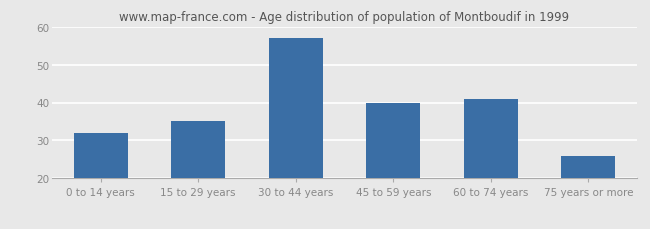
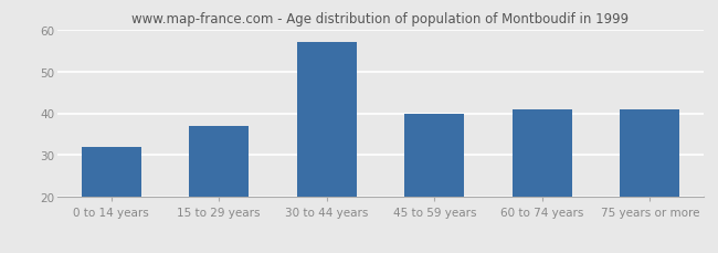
15 to 29 years: 35 -> 37
75 years or more: 26 -> 41
